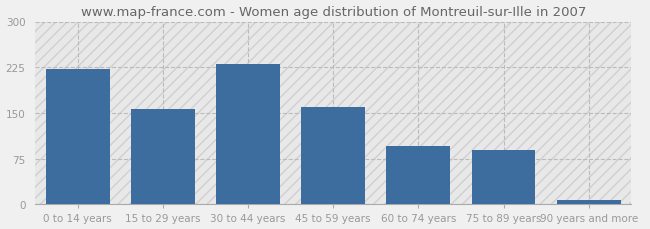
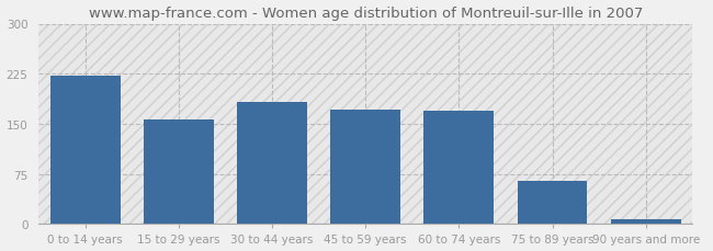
30 to 44 years: 230 -> 182
45 to 59 years: 160 -> 172
60 to 74 years: 95 -> 170
75 to 89 years: 90 -> 64
